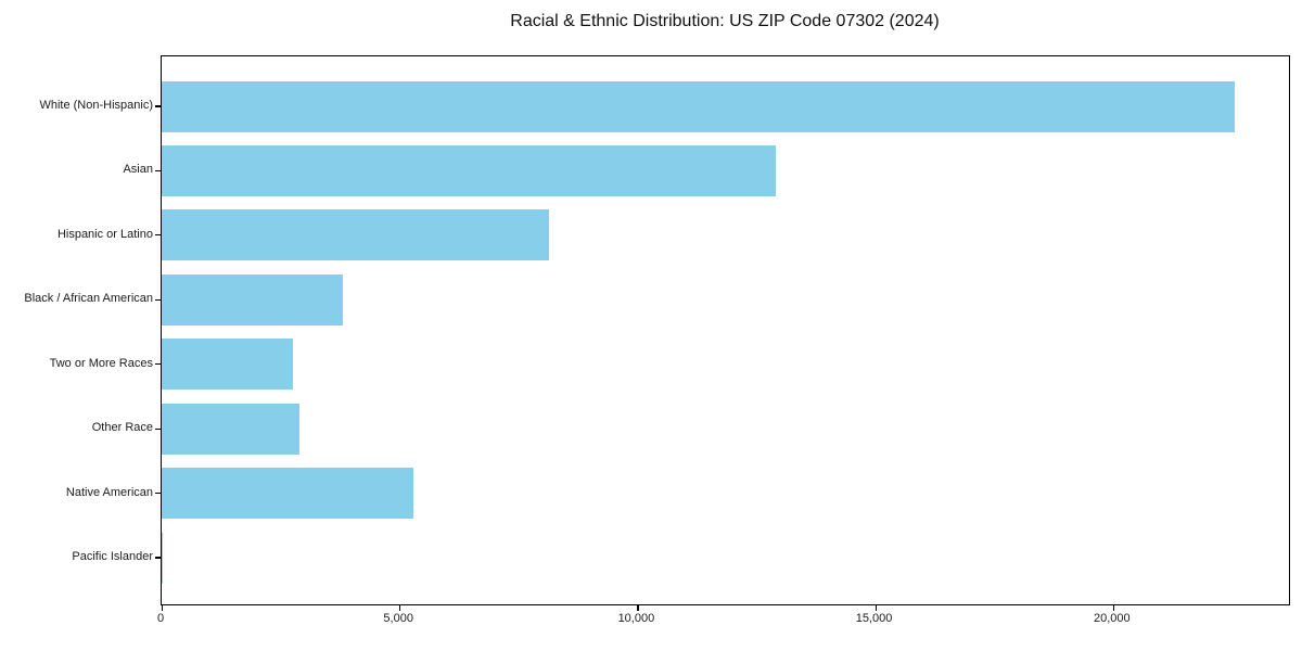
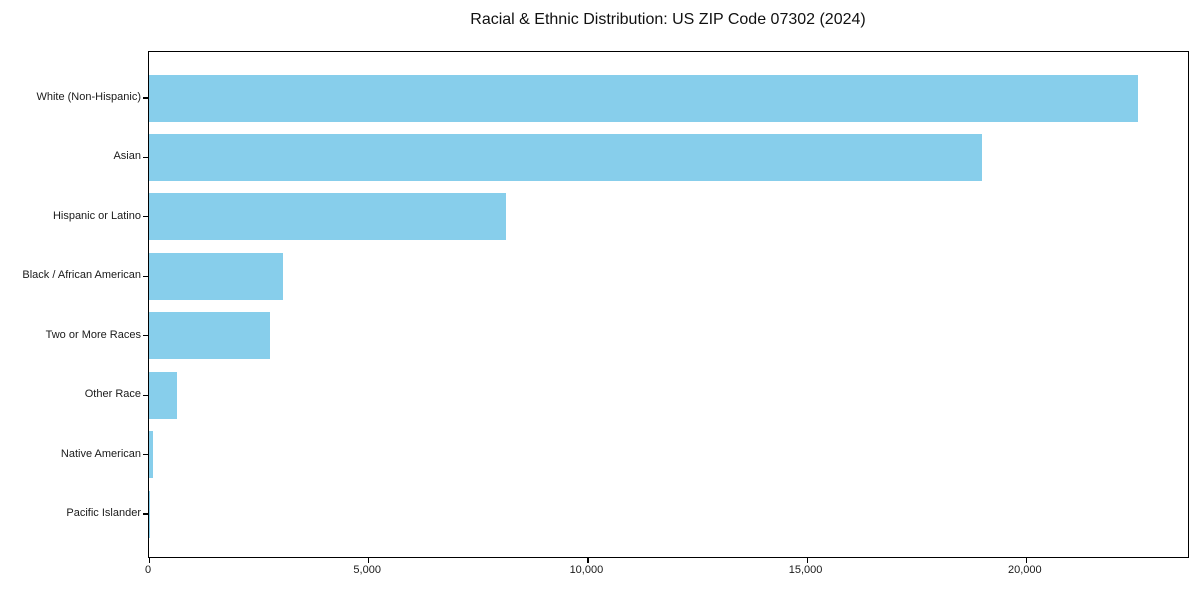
Asian: 12900 -> 19000
Black / African American: 3800 -> 3000
Other Race: 2900 -> 600
Native American: 5300 -> 100
